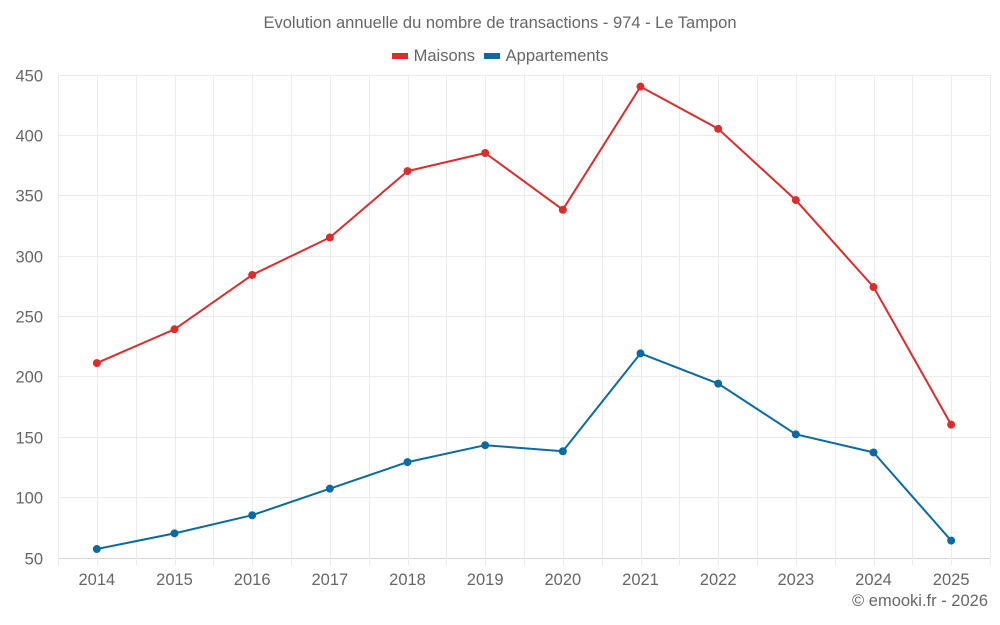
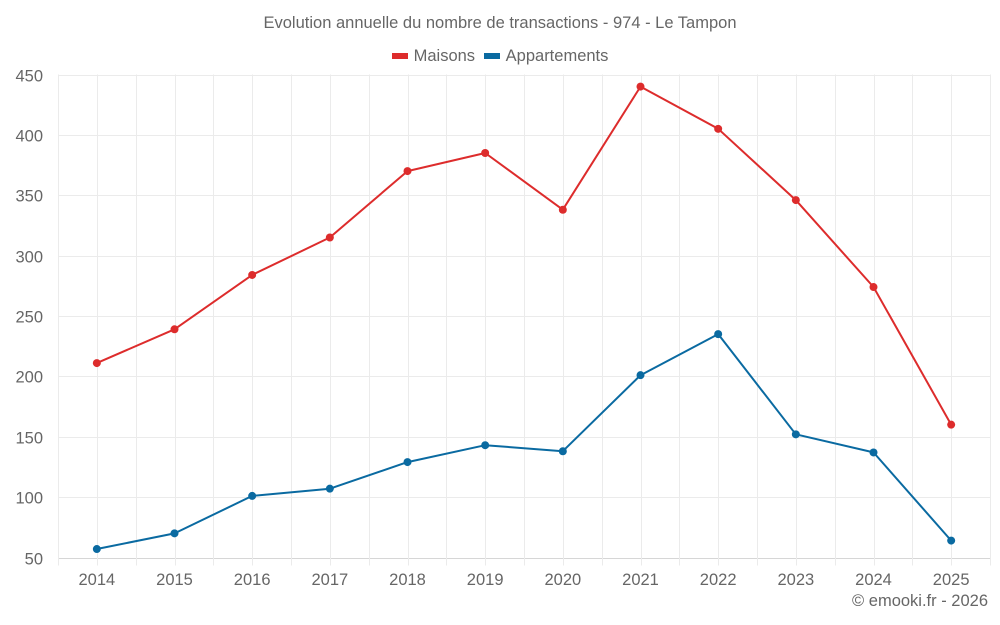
Appartements/2016: 85 -> 101
Appartements/2021: 219 -> 201
Appartements/2022: 194 -> 235
